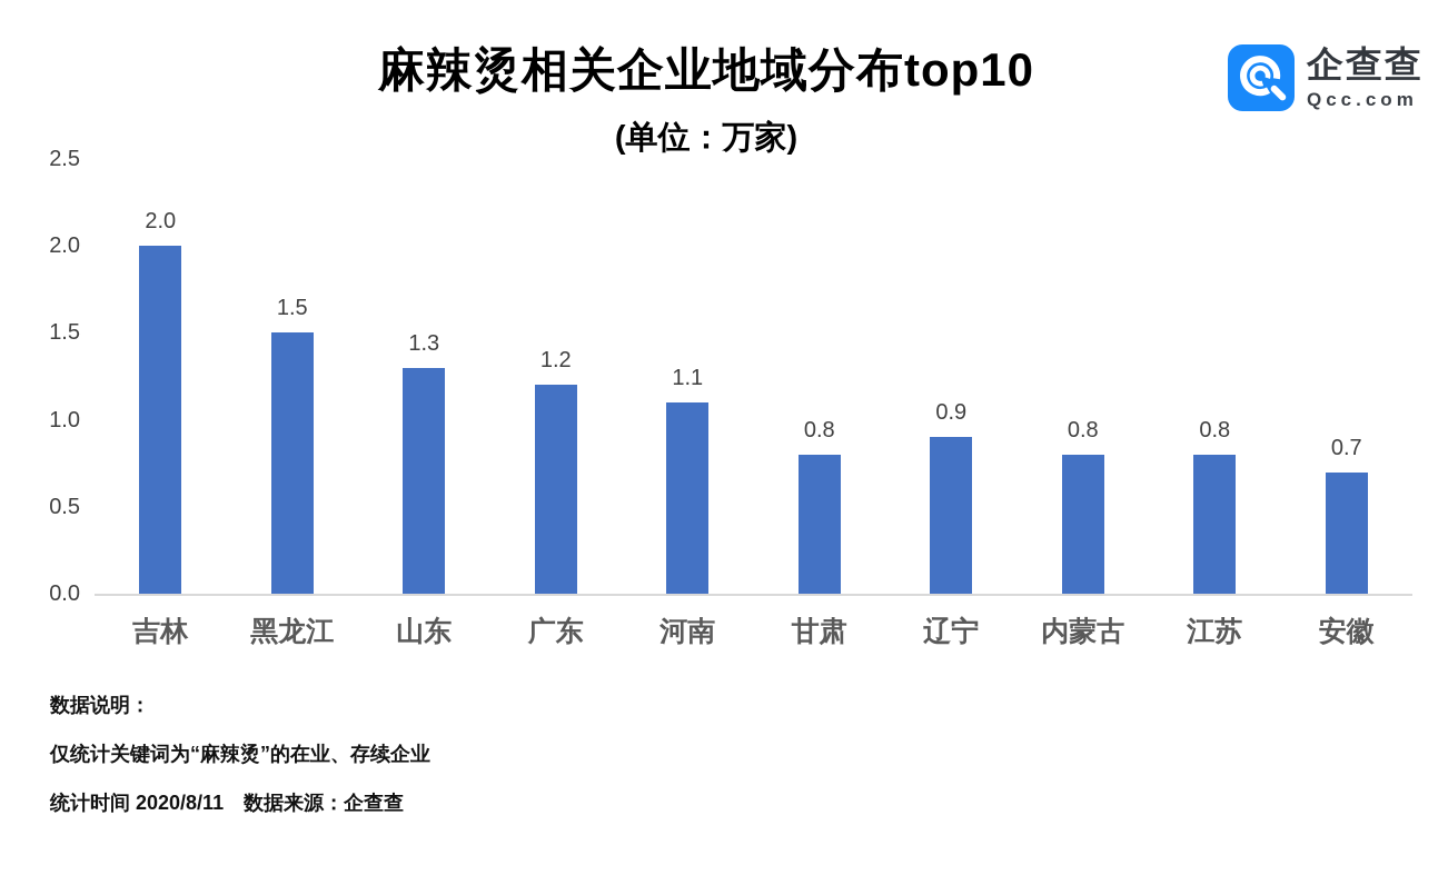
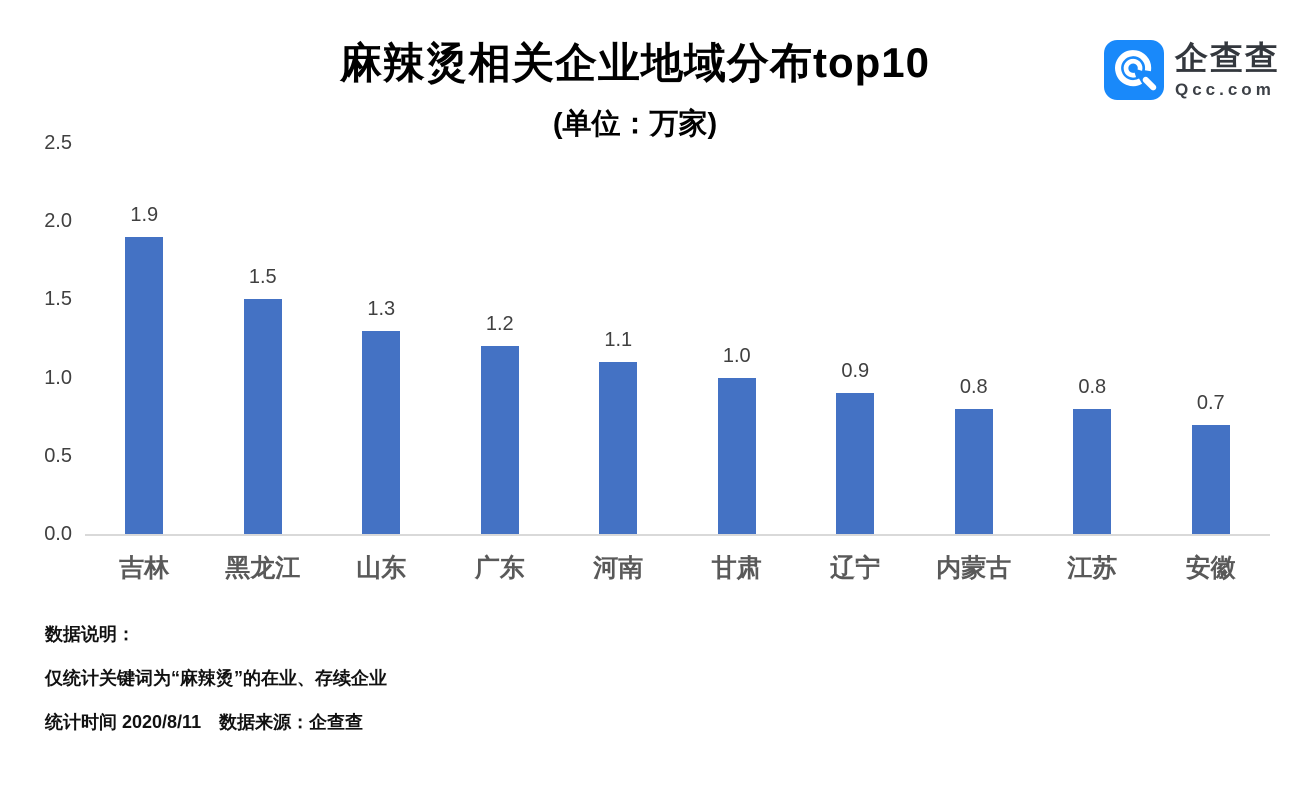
吉林: 2.0 -> 1.9
甘肃: 0.8 -> 1.0
